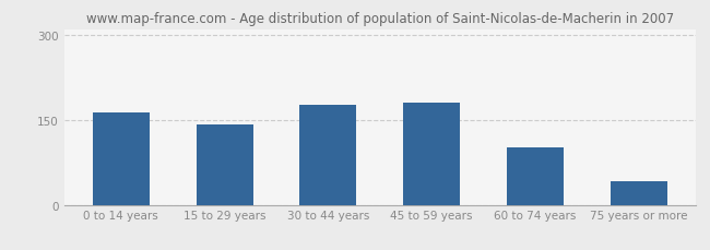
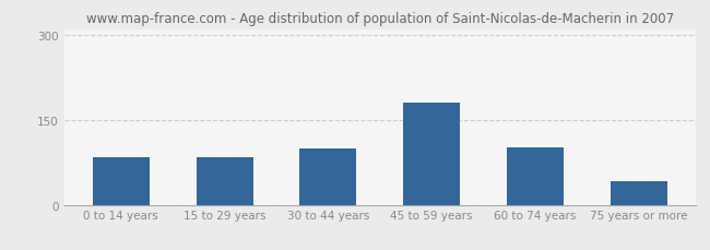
0 to 14 years: 163 -> 84
15 to 29 years: 141 -> 84
30 to 44 years: 176 -> 100
